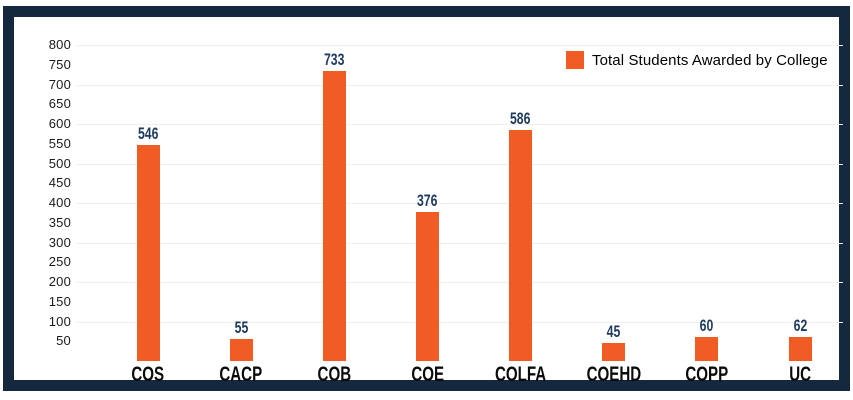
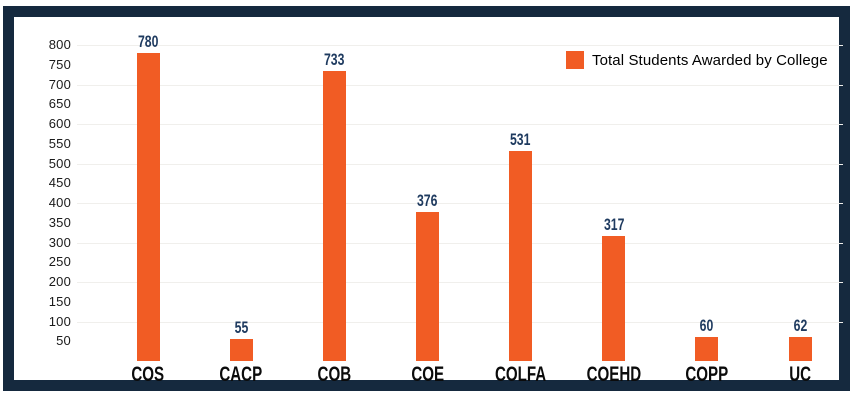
COS: 546 -> 780
COLFA: 586 -> 531
COEHD: 45 -> 317
